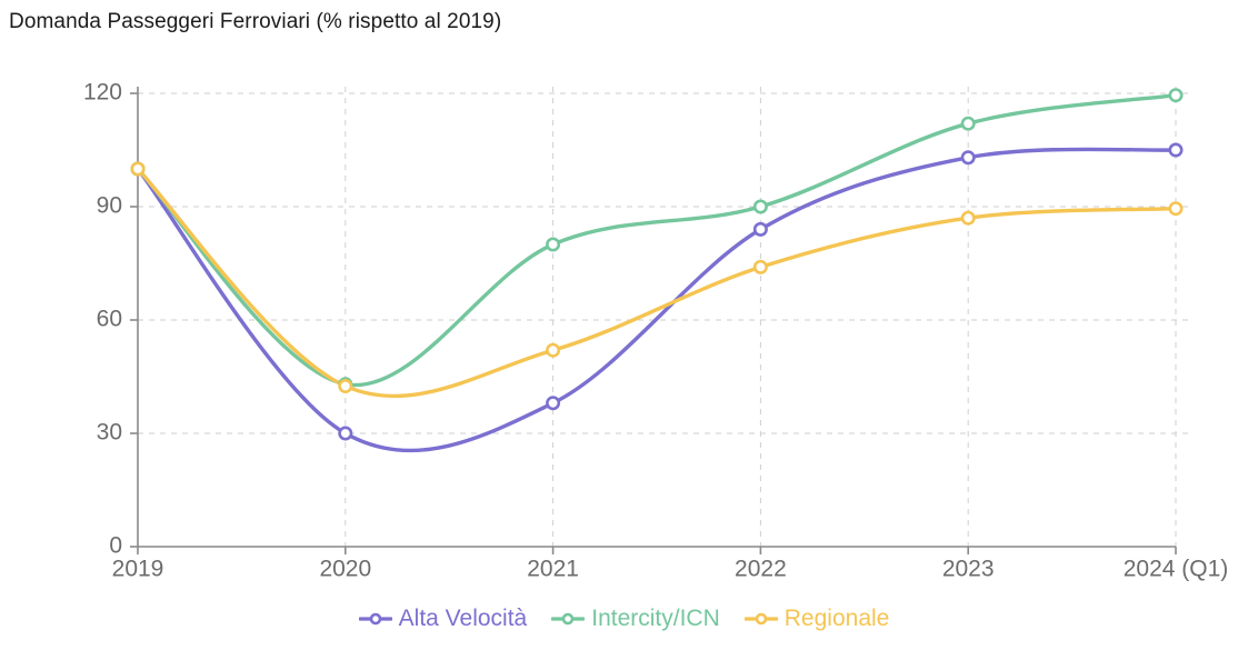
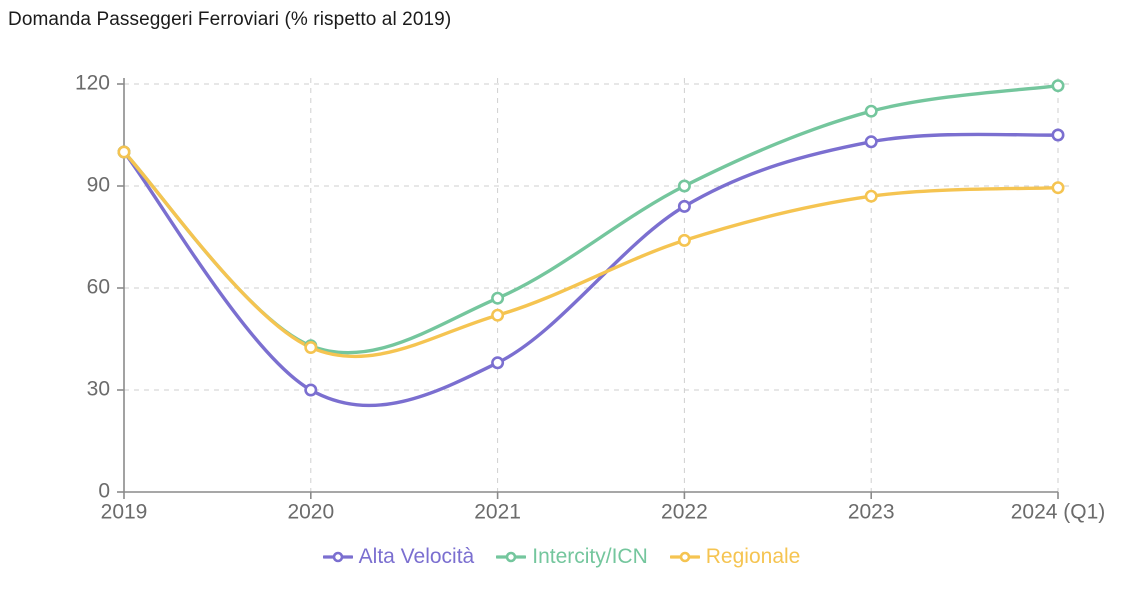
Intercity/ICN/2021: 80 -> 57
